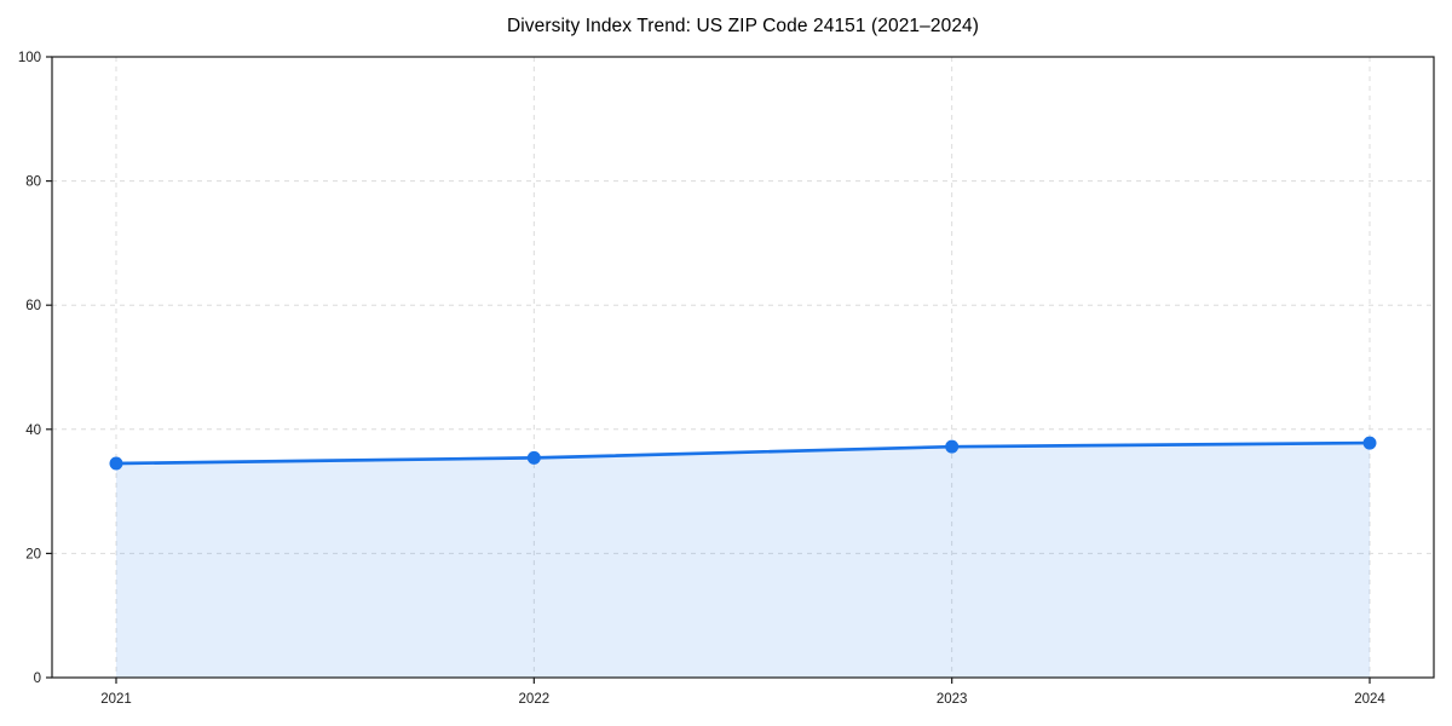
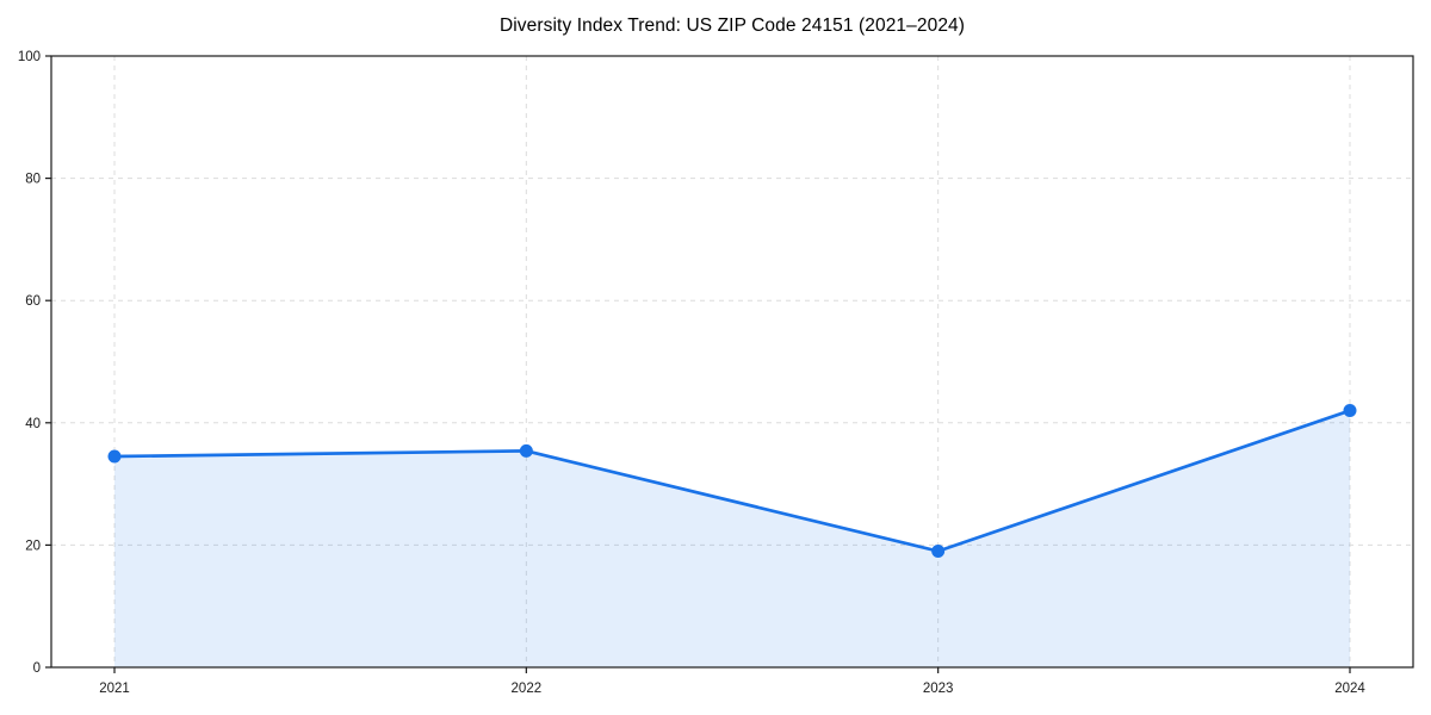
2023: 37 -> 19
2024: 38 -> 42
